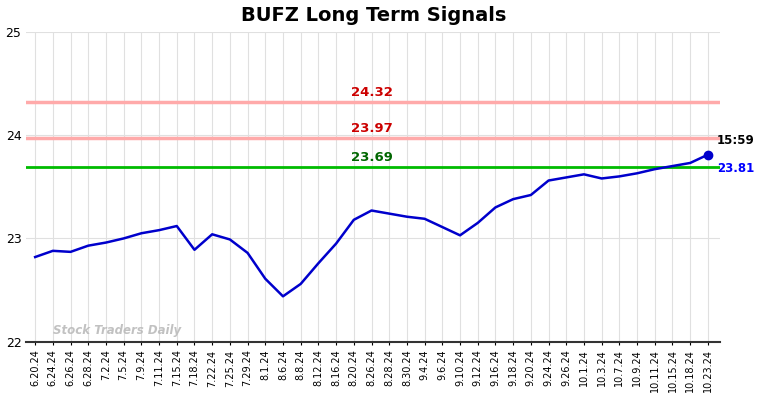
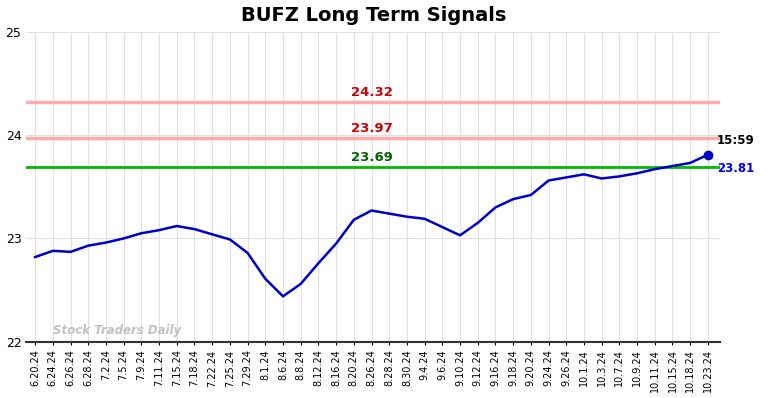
7.18.24: 22.89 -> 23.09
